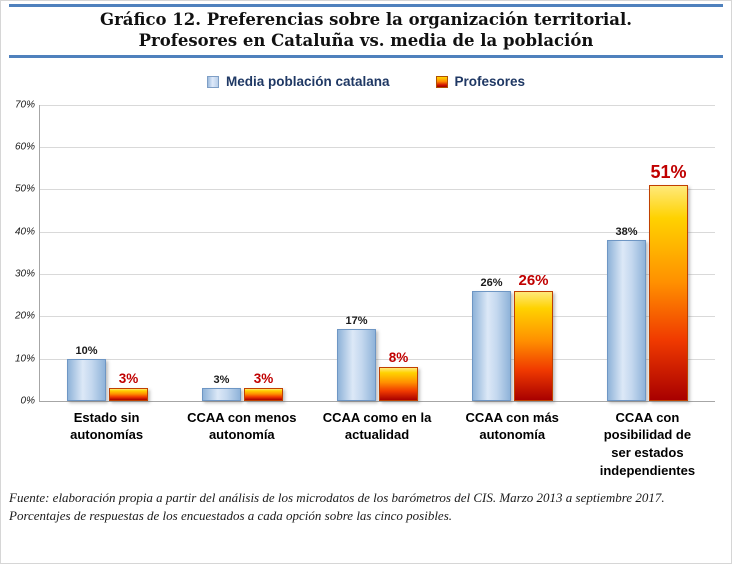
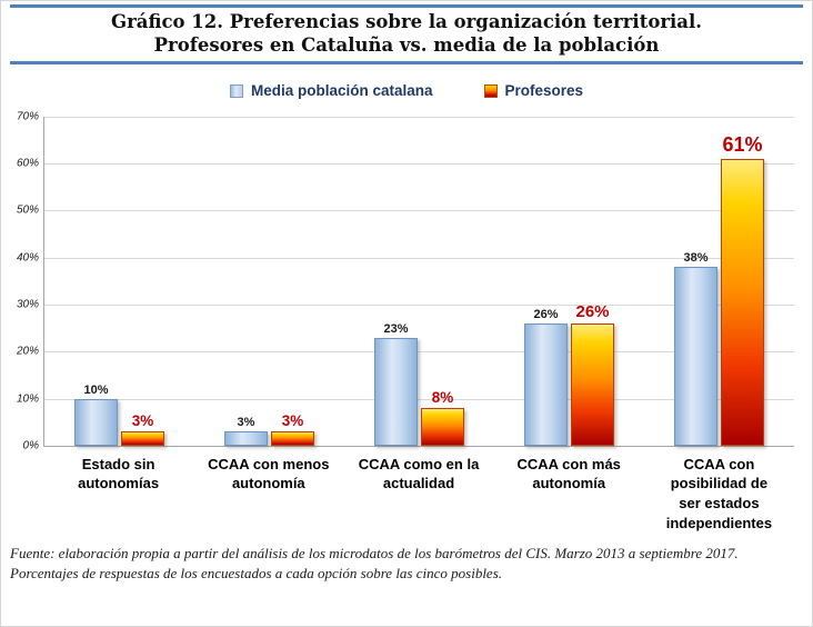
Media población catalana/CCAA como en la actualidad: 17% -> 23%
Profesores/CCAA con posibilidad de ser estados independientes: 51% -> 61%
